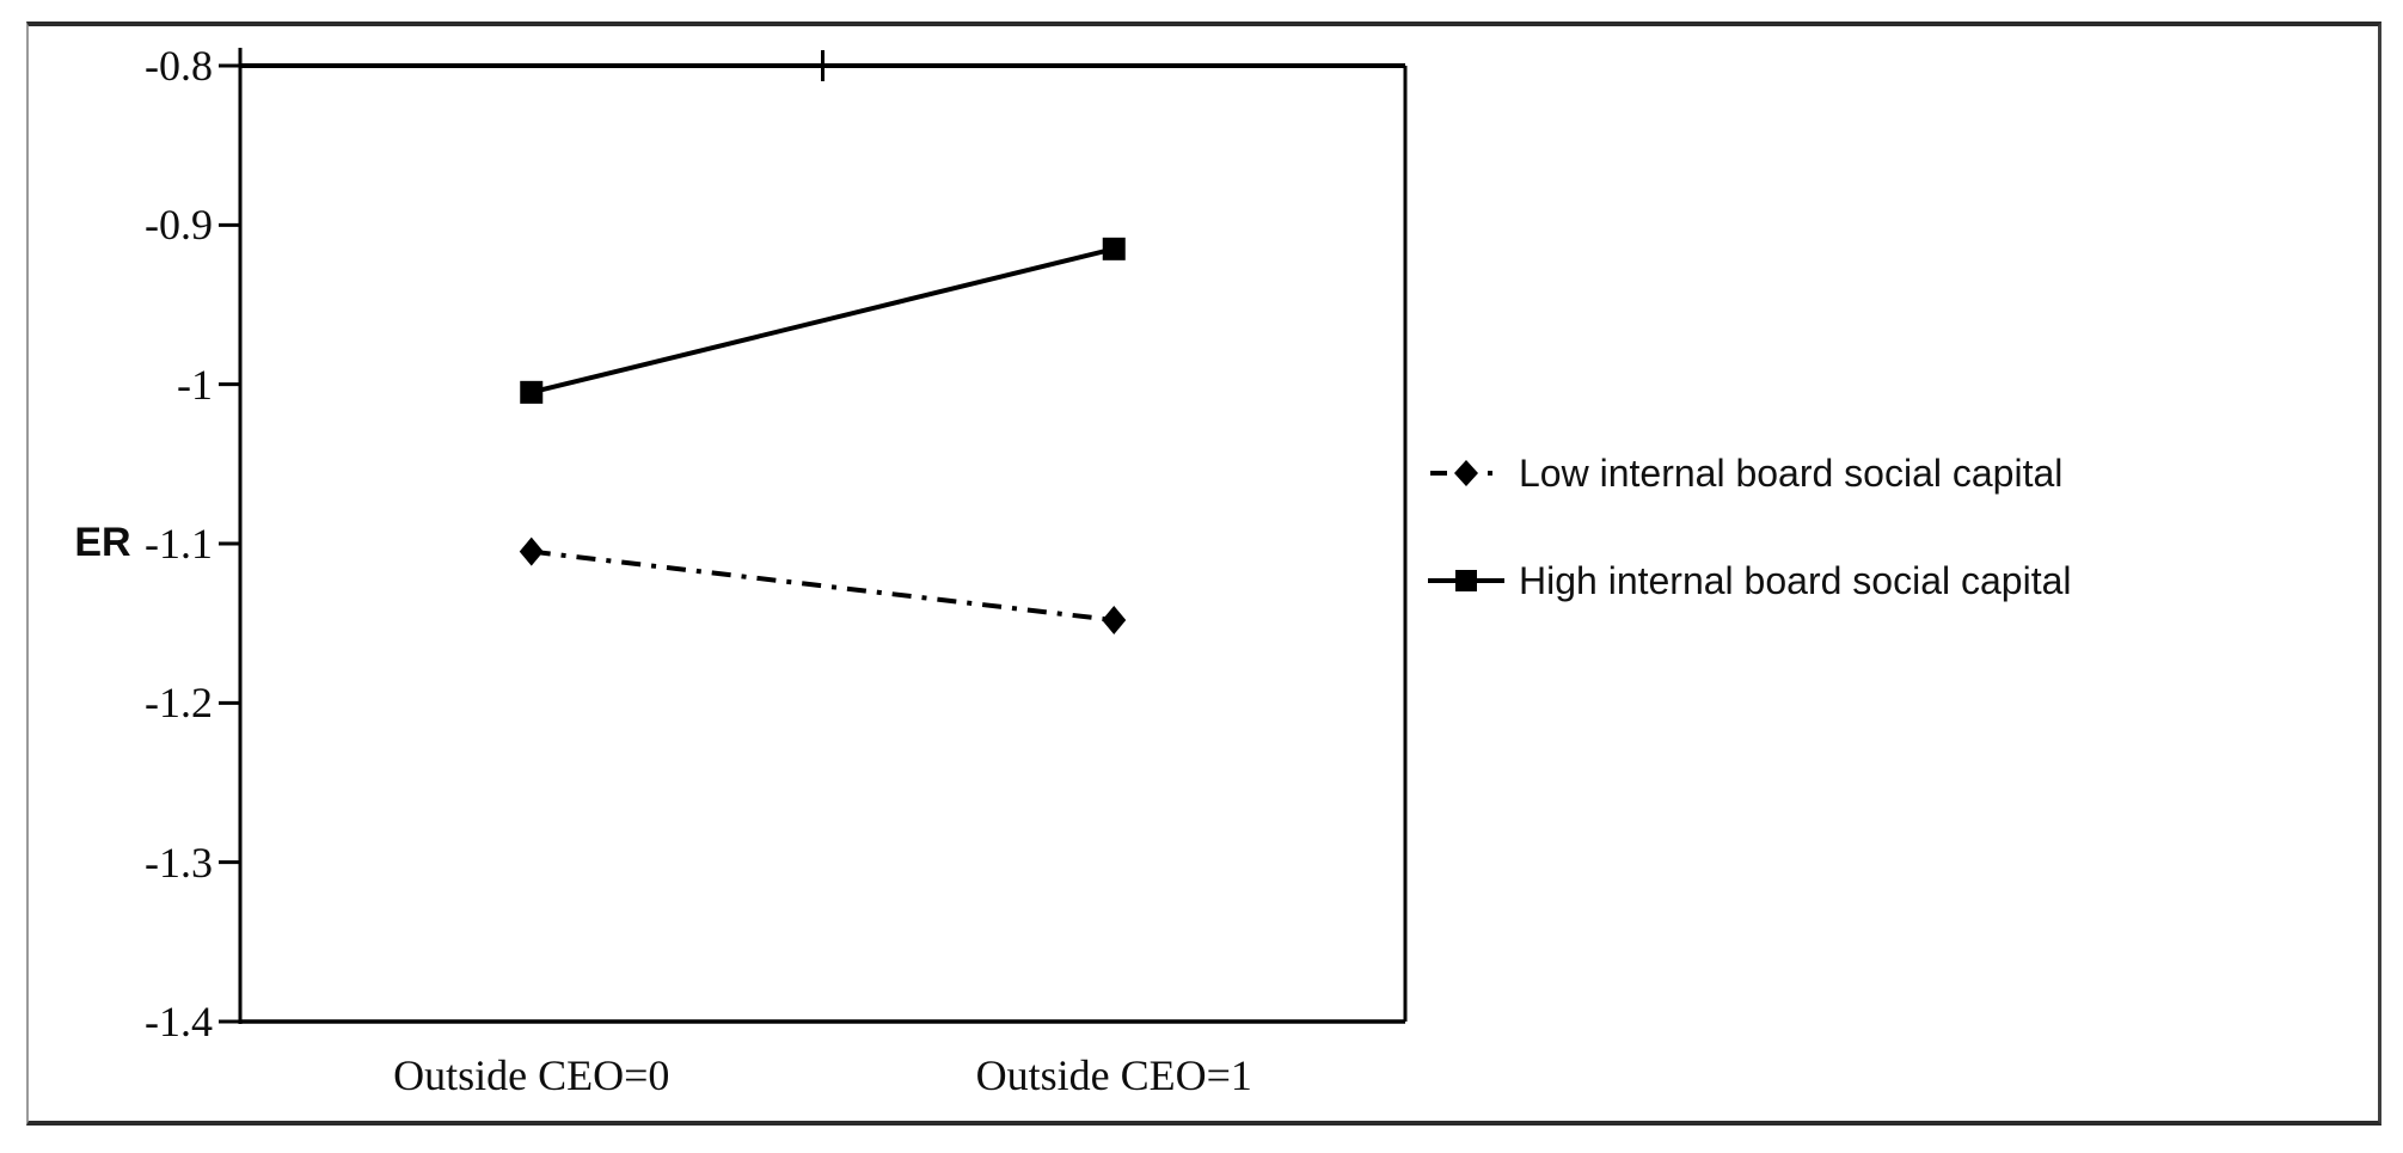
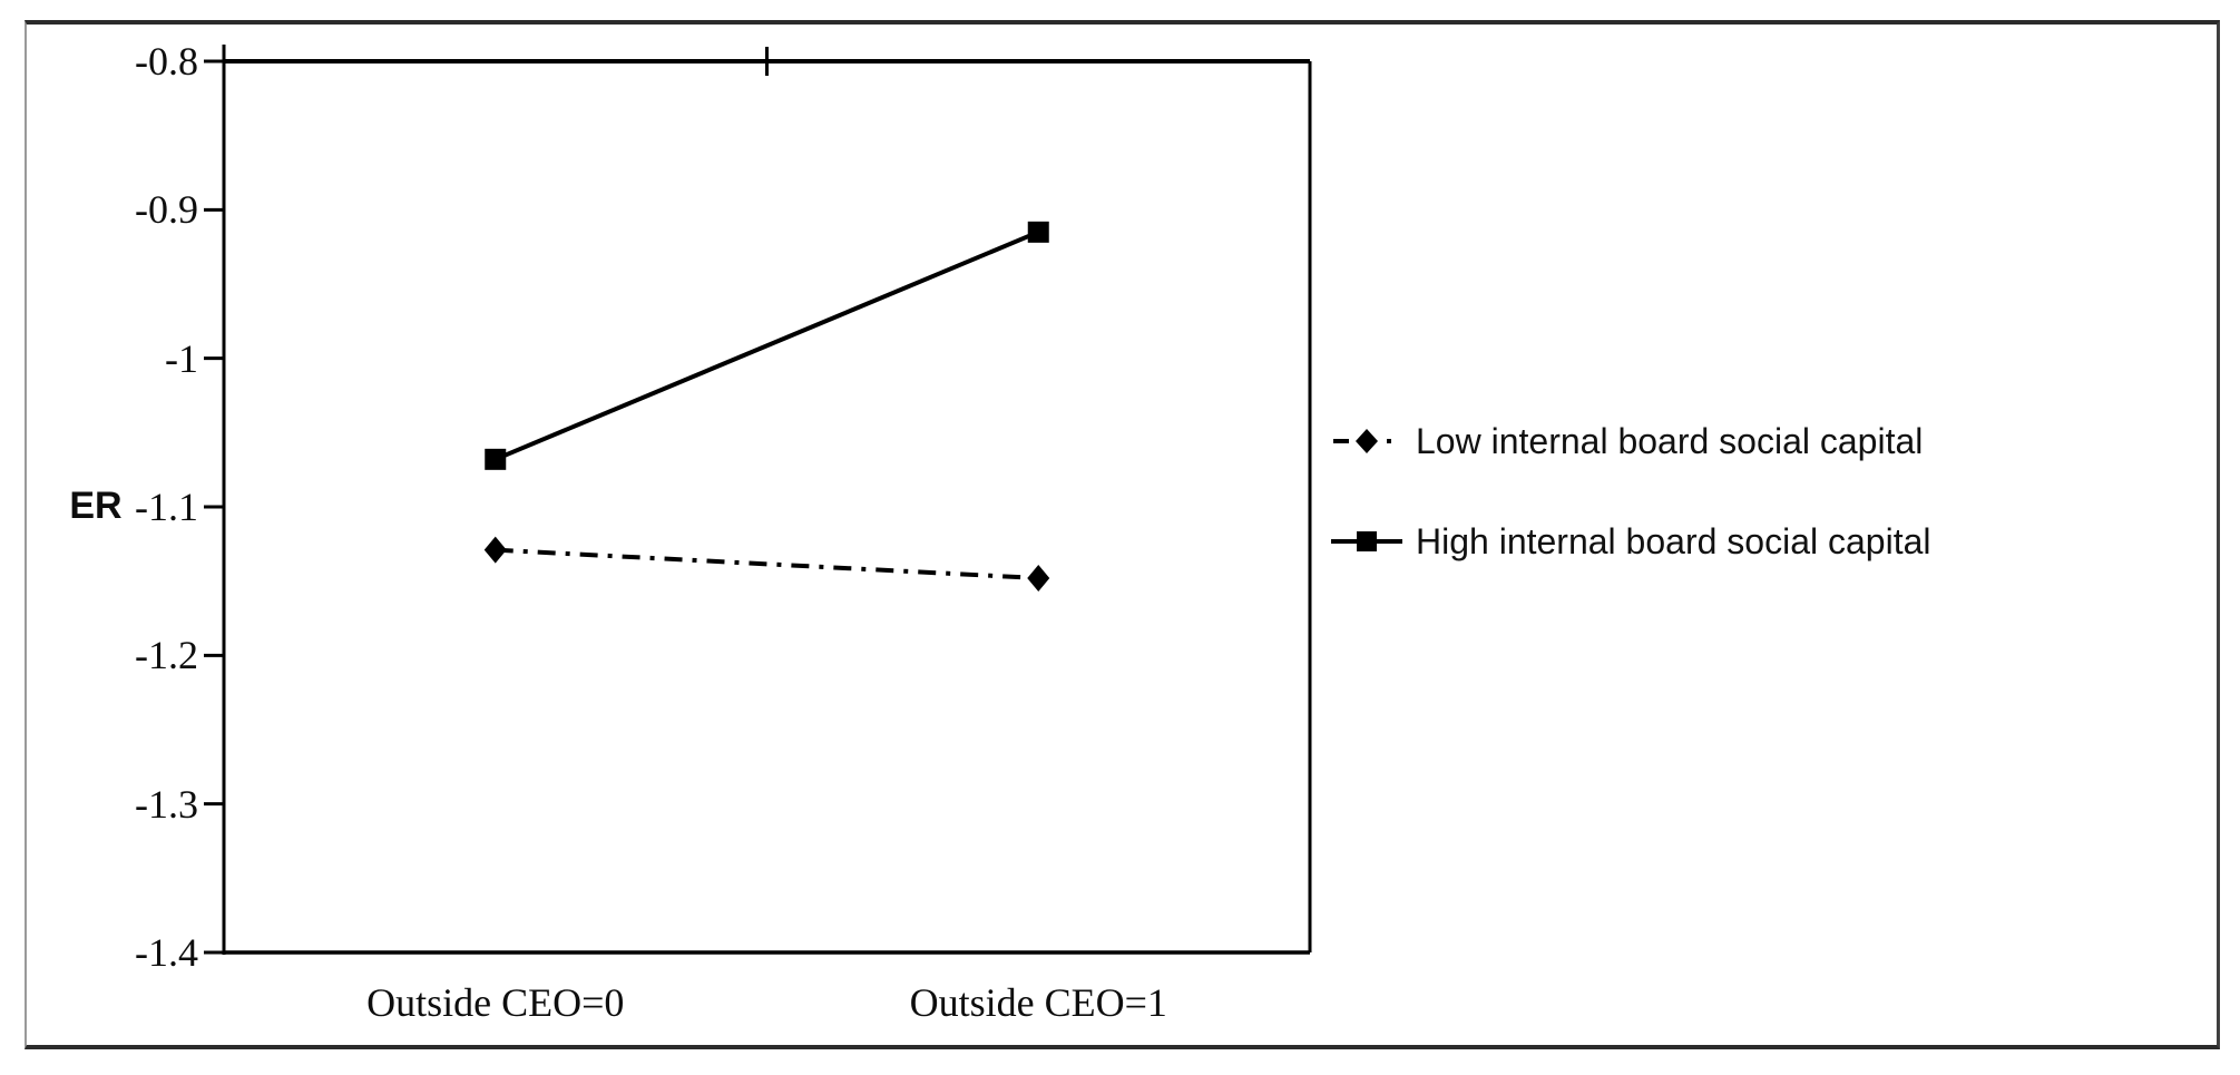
Low internal board social capital/Outside CEO=0: -1.105 -> -1.129
High internal board social capital/Outside CEO=0: -1.005 -> -1.068
